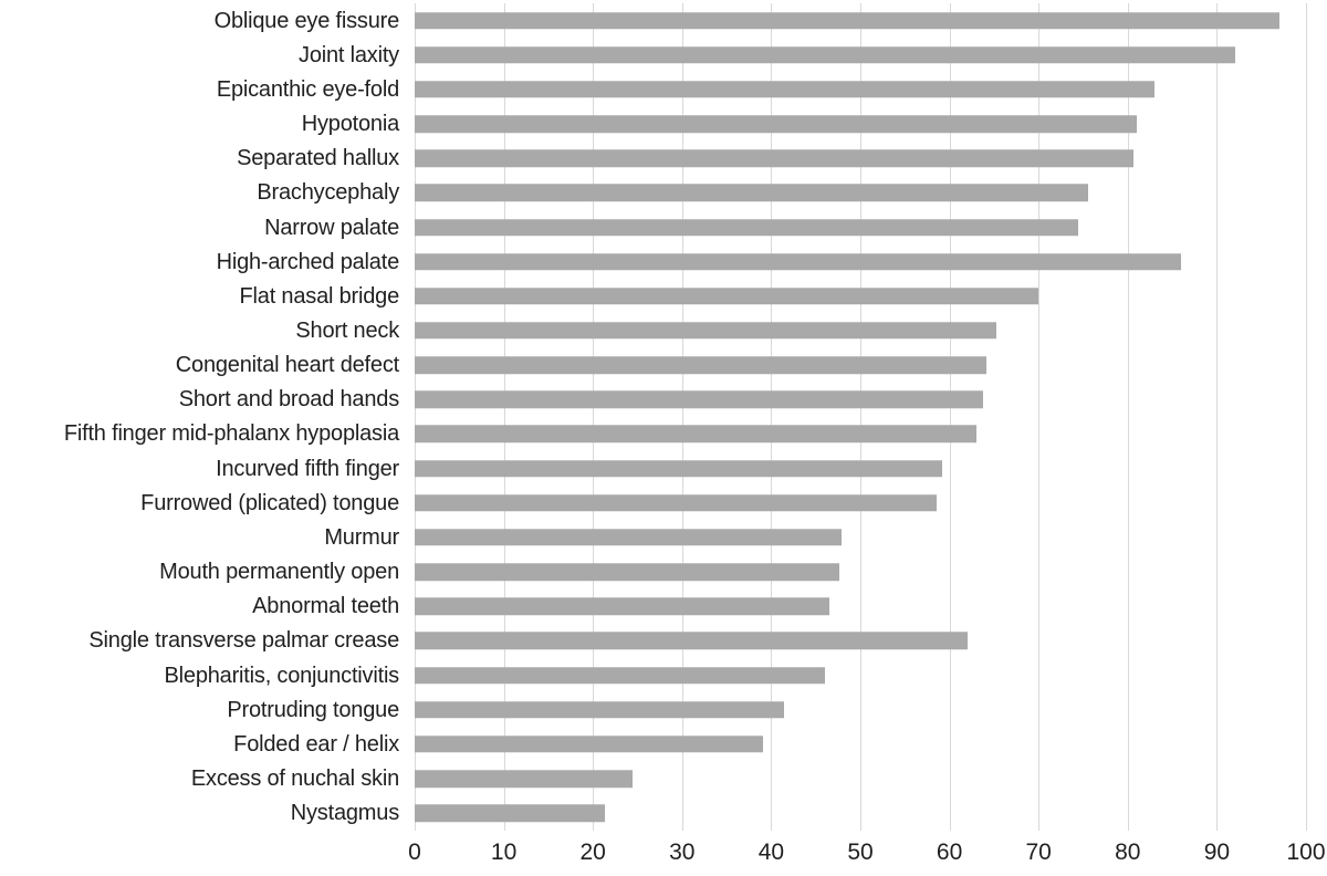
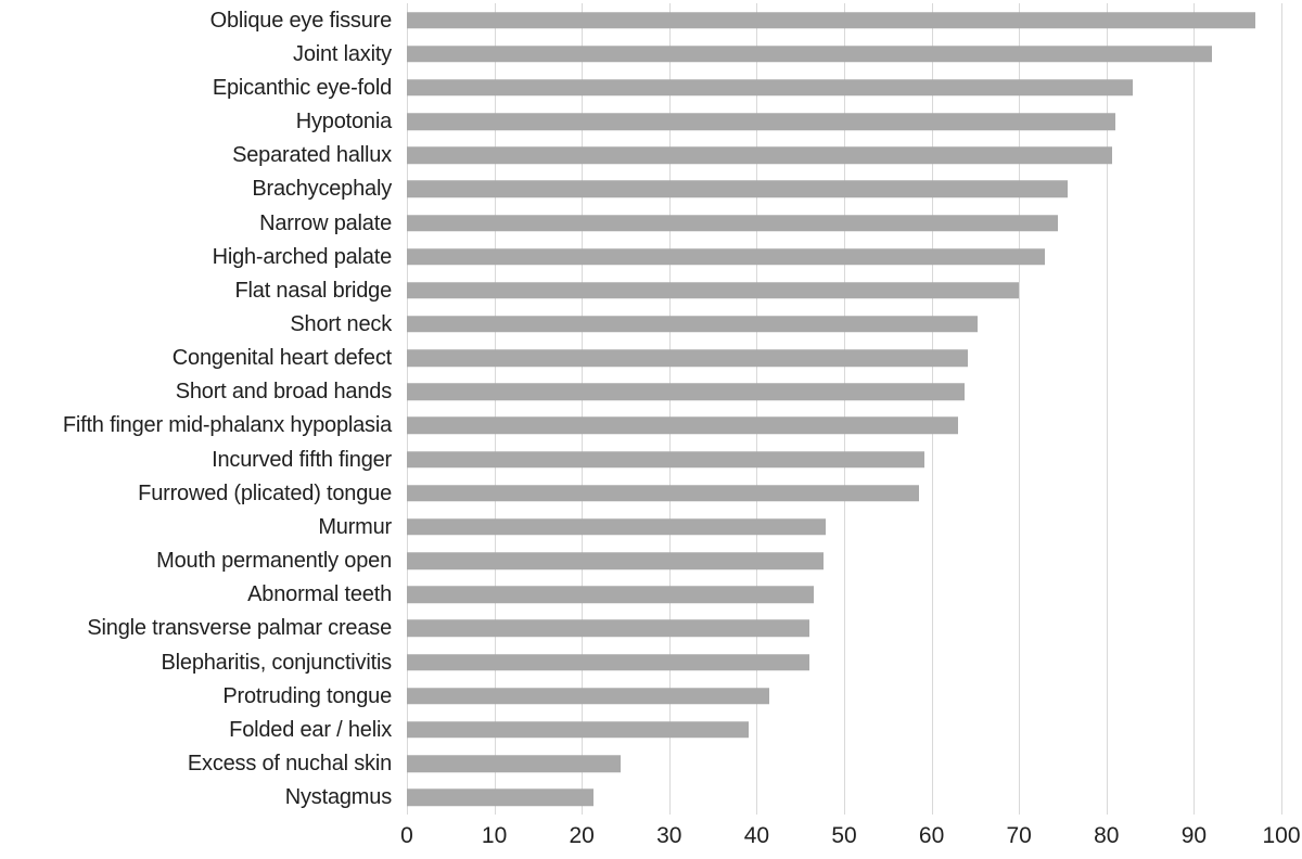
High-arched palate: 86 -> 73
Single transverse palmar crease: 62 -> 46
